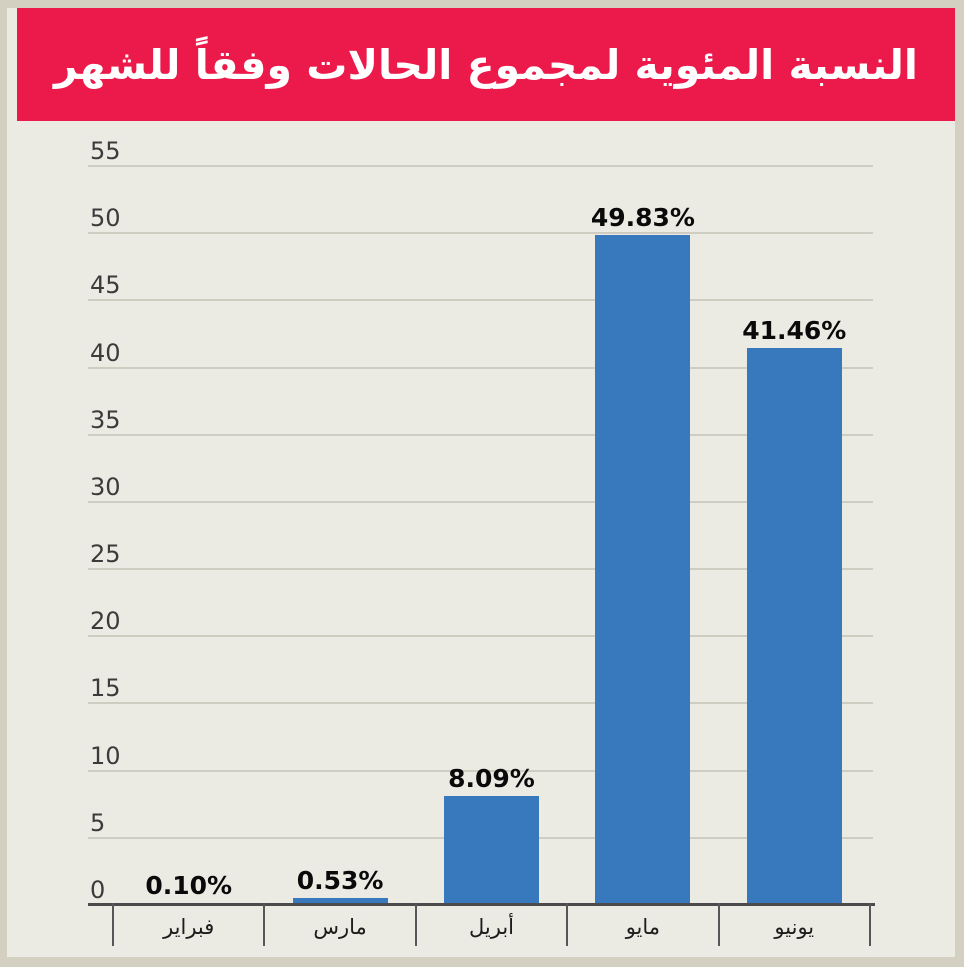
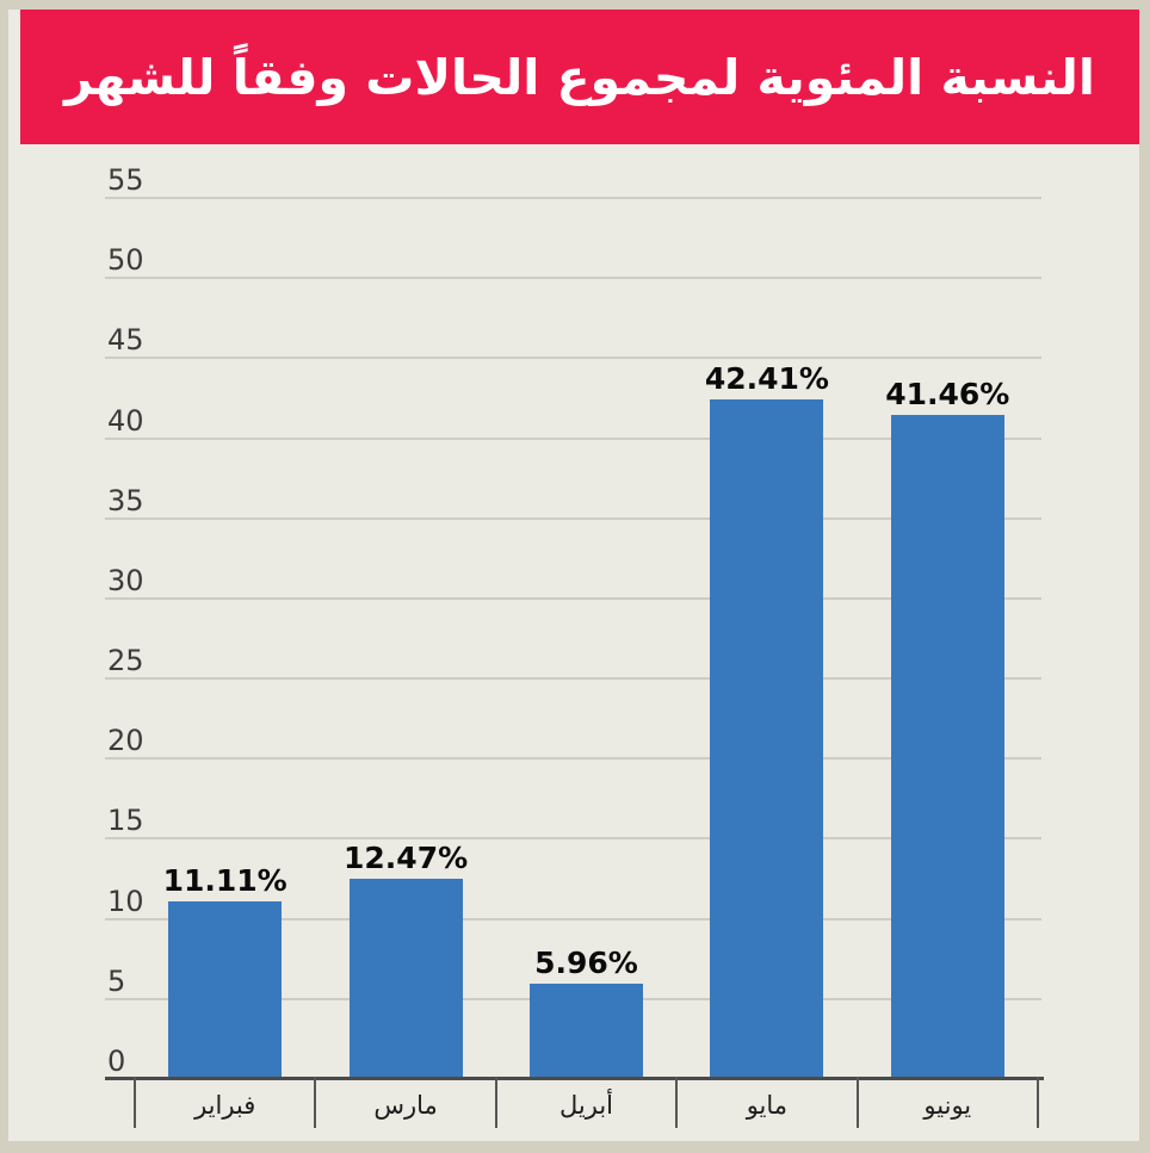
فبراير: 0.10% -> 11.11%
مارس: 0.53% -> 12.47%
أبريل: 8.09% -> 5.96%
مايو: 49.83% -> 42.41%
